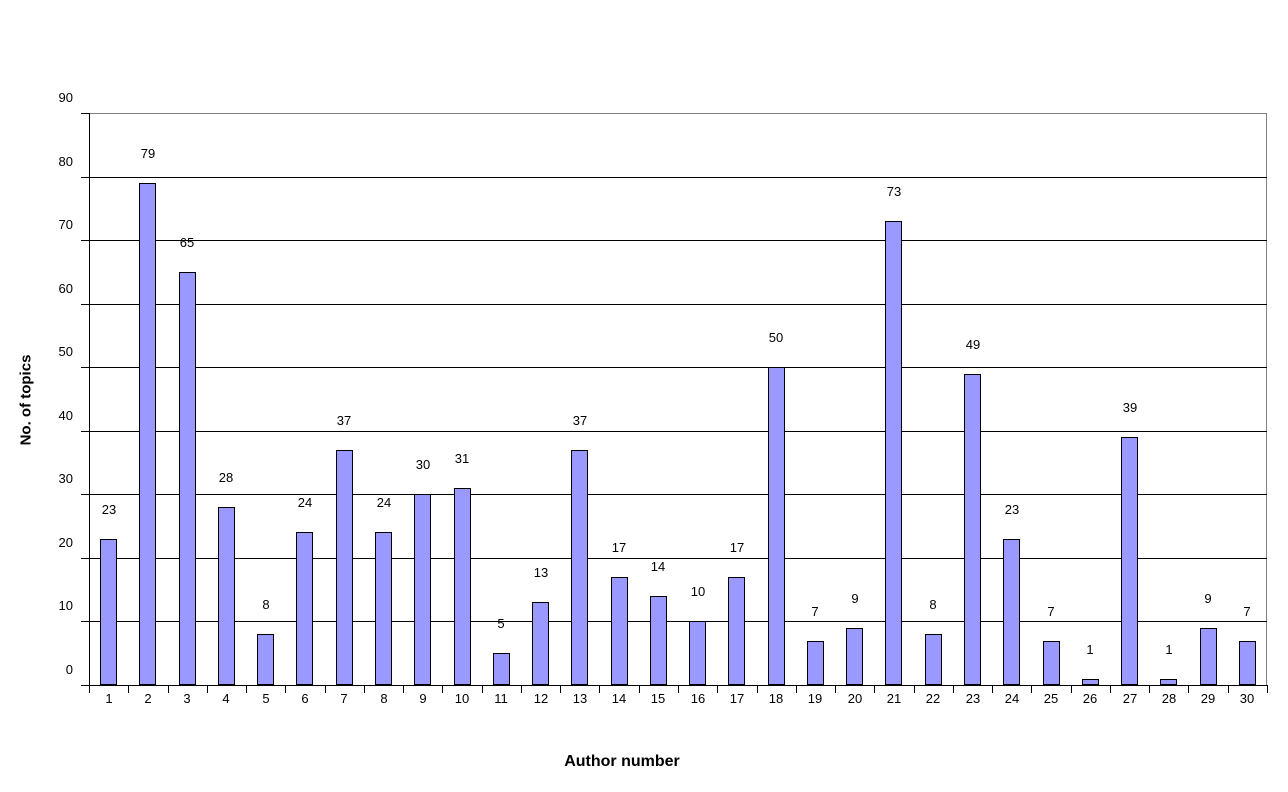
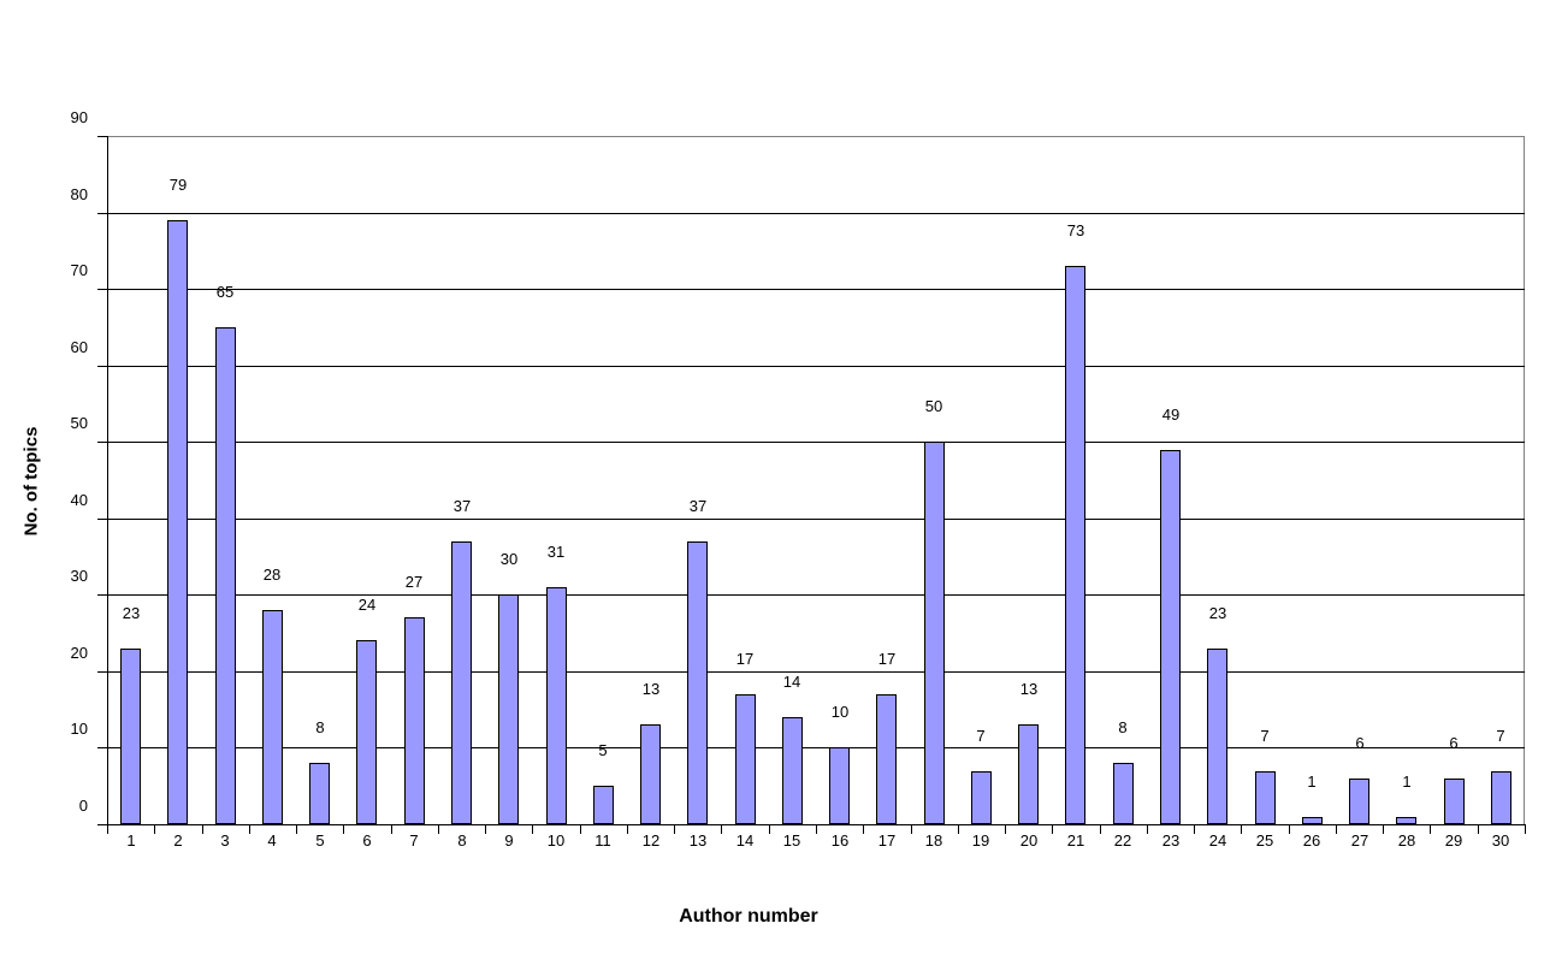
7: 37 -> 27
8: 24 -> 37
20: 9 -> 13
27: 39 -> 6
29: 9 -> 6
